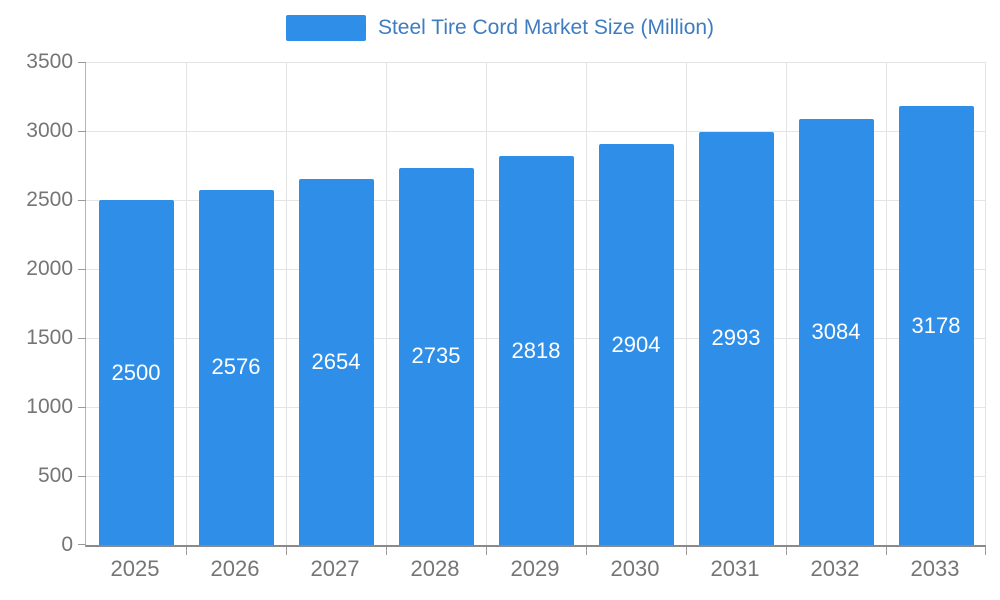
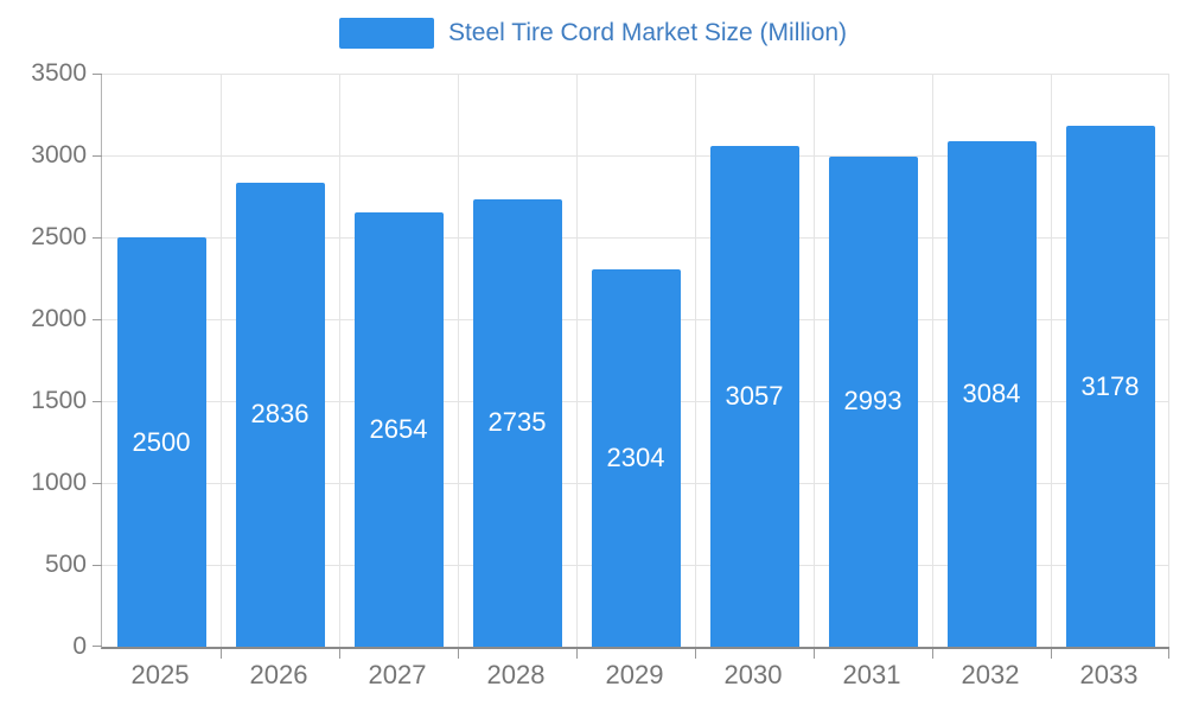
2026: 2576 -> 2836
2029: 2818 -> 2304
2030: 2904 -> 3057
